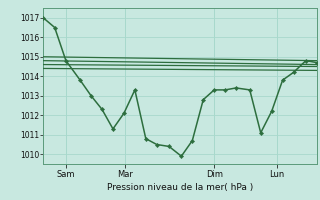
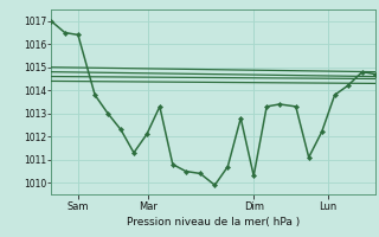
Sam: 1014.8 -> 1016.4
Dim: 1013.3 -> 1010.3
